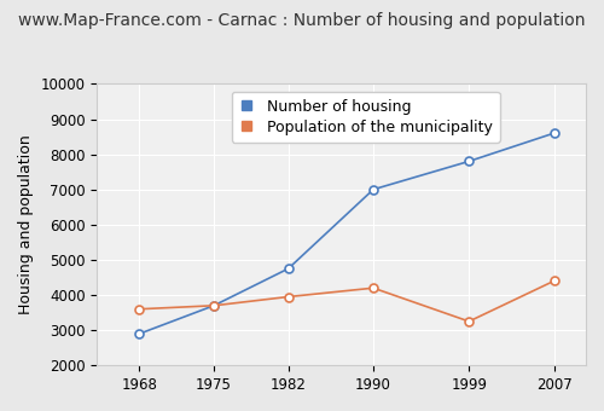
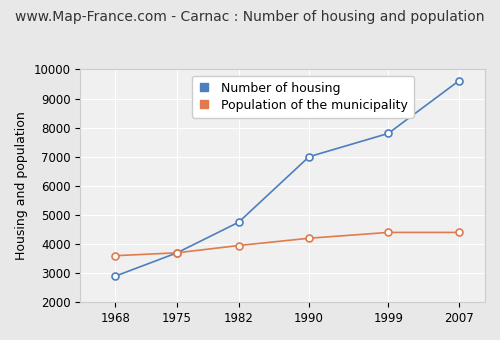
Population of the municipality/1999: 3250 -> 4400
Number of housing/2007: 8600 -> 9600
